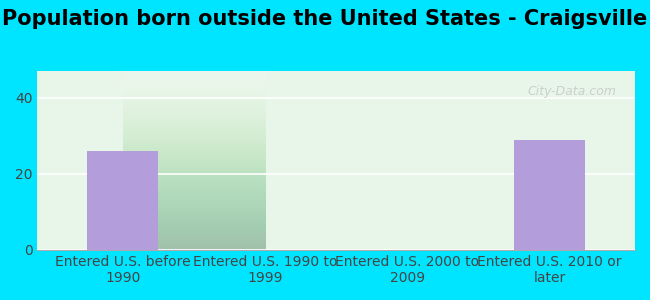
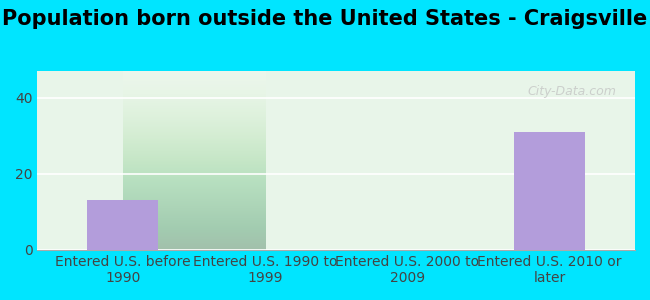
Entered U.S. before 1990: 26 -> 13
Entered U.S. 2010 or later: 29 -> 31
